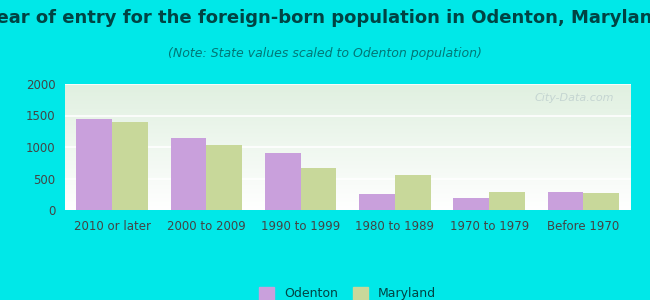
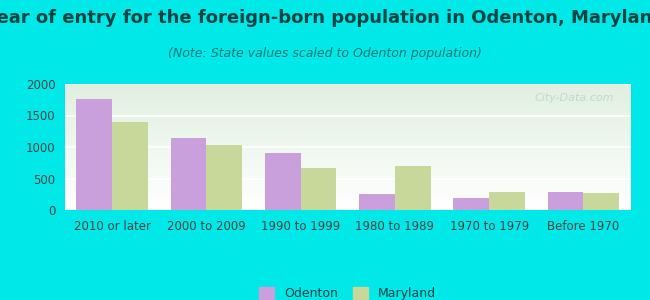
Odenton/2010 or later: 1440 -> 1760
Maryland/1980 to 1989: 560 -> 700
